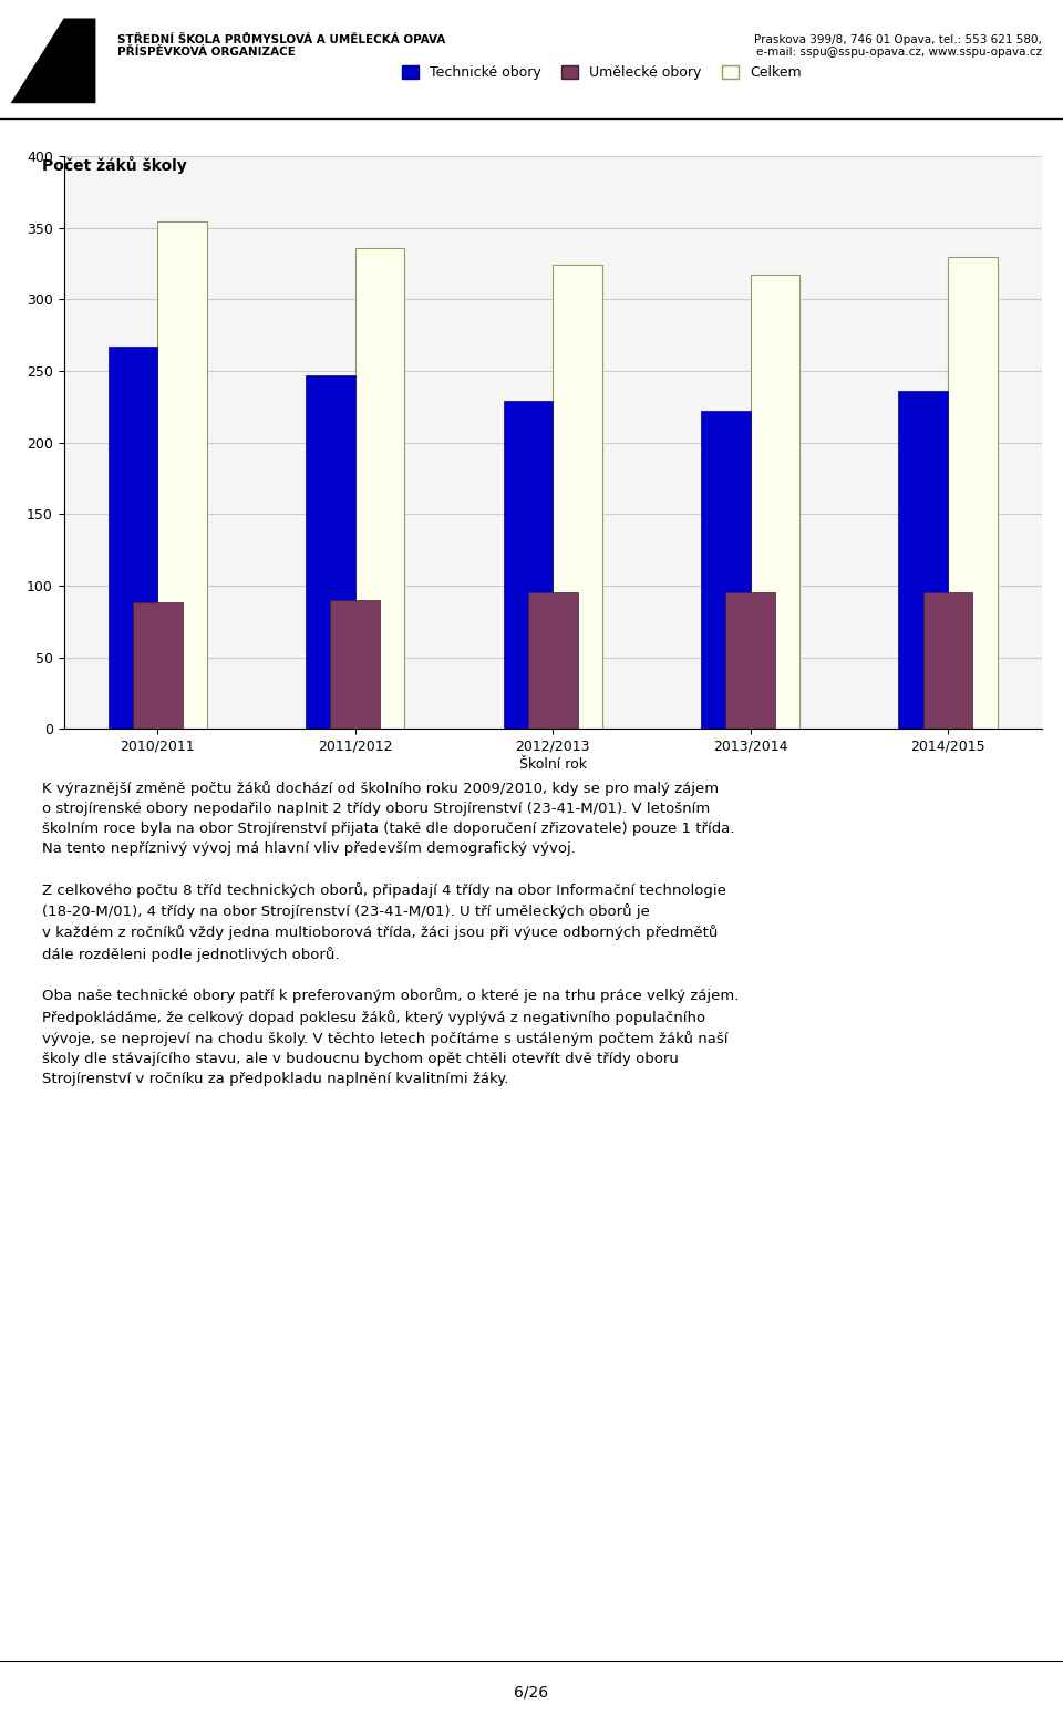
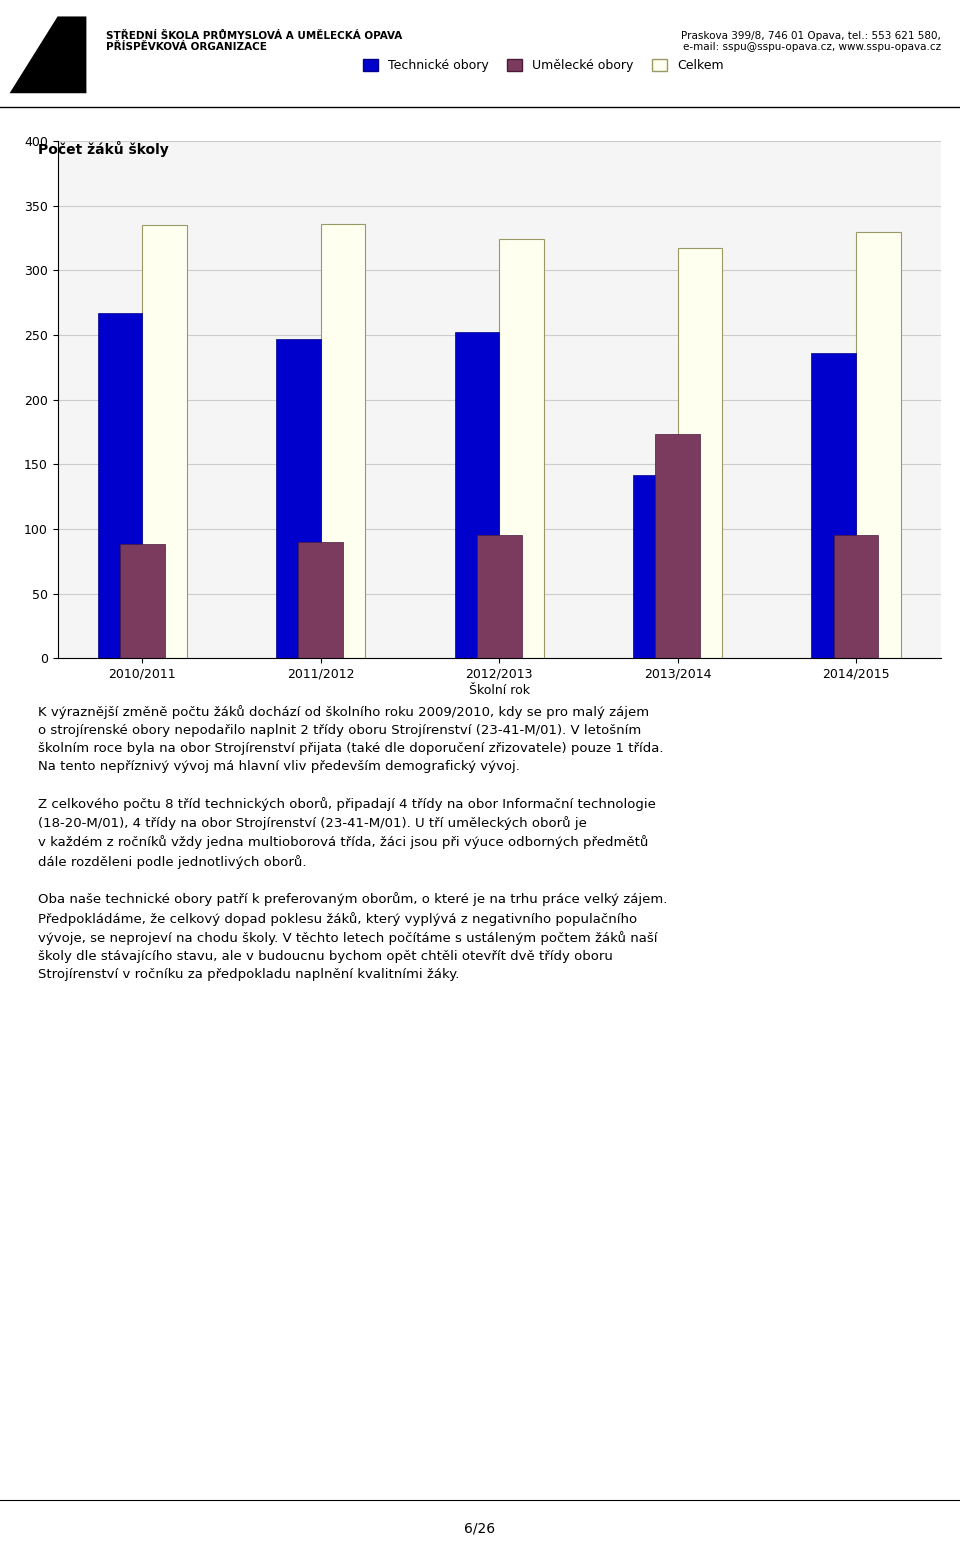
Celkem/2010/2011: 354 -> 335
Technické obory/2012/2013: 229 -> 252
Technické obory/2013/2014: 222 -> 142
Umělecké obory/2013/2014: 95 -> 173
